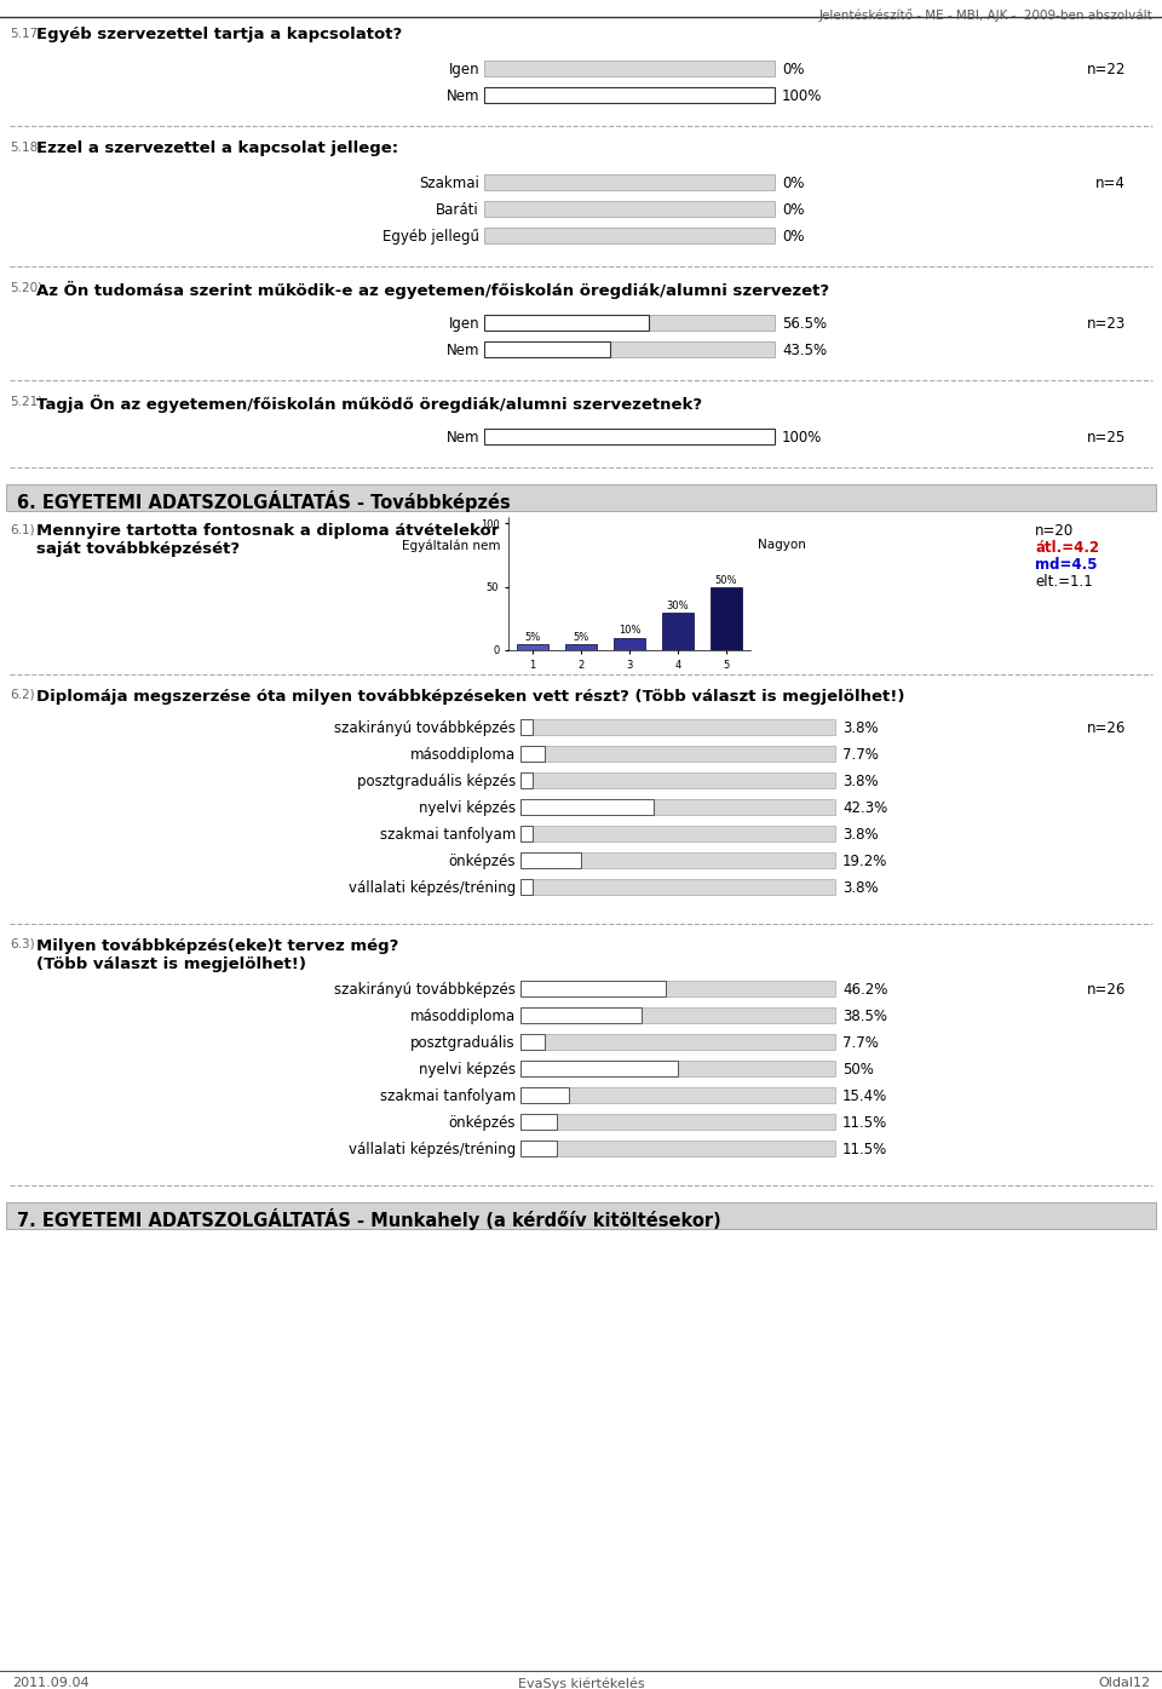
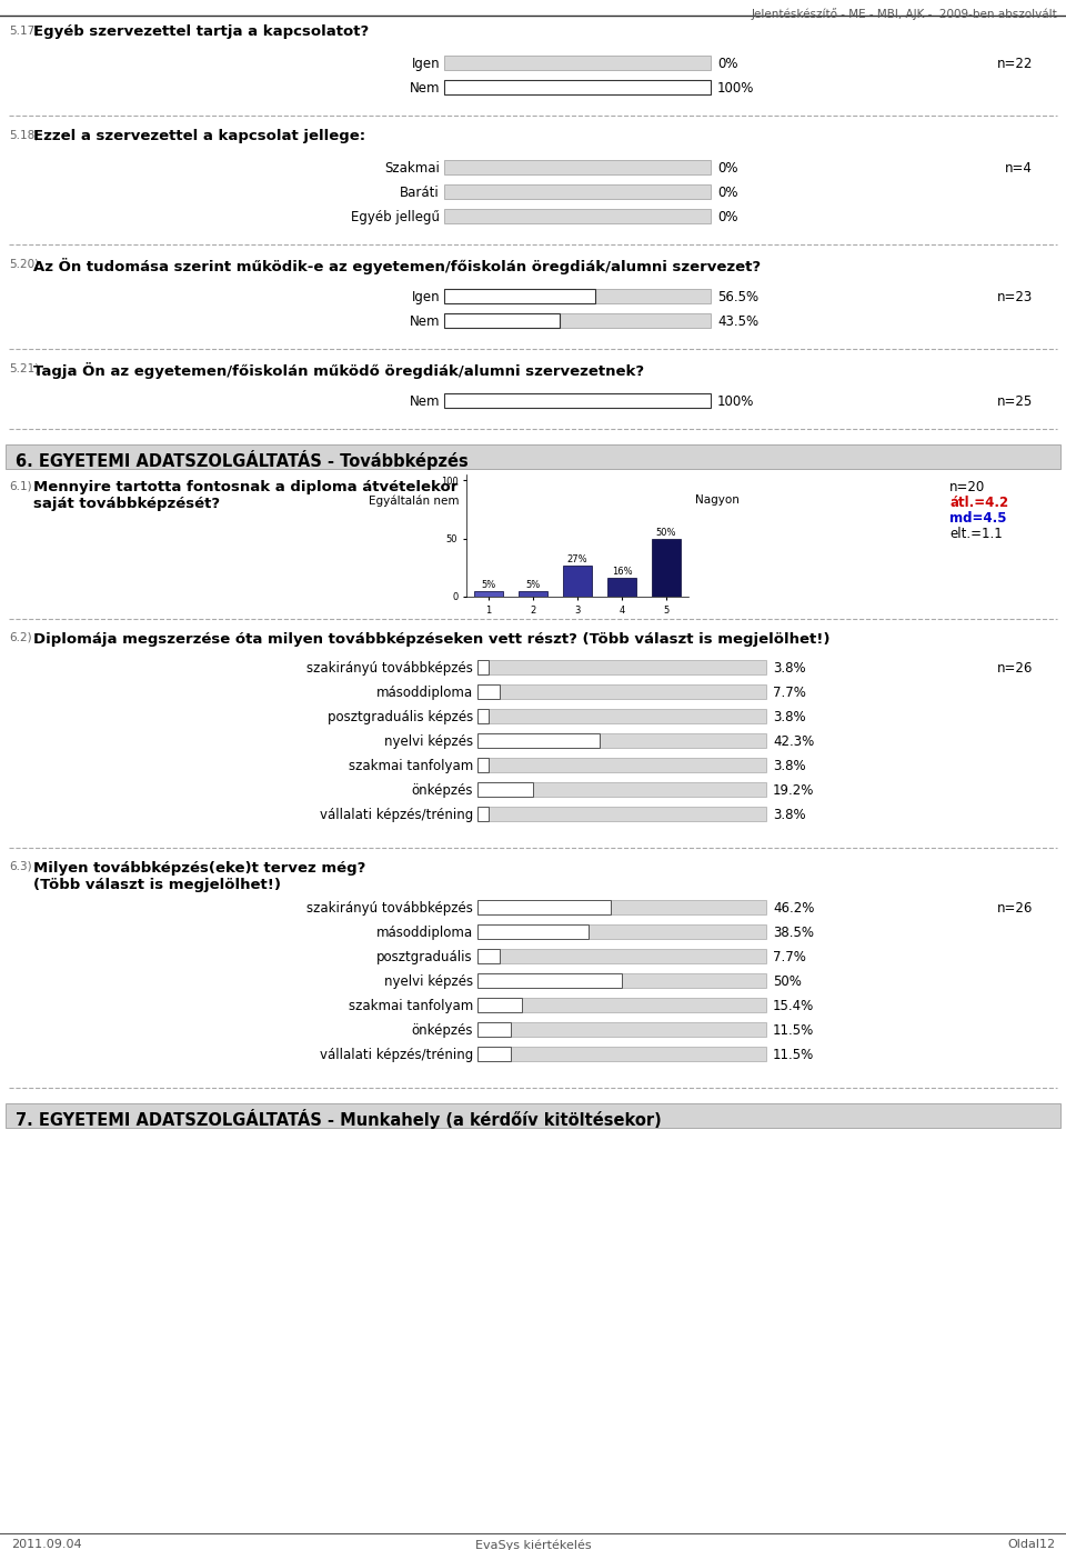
3: 10% -> 27%
4: 30% -> 16%
